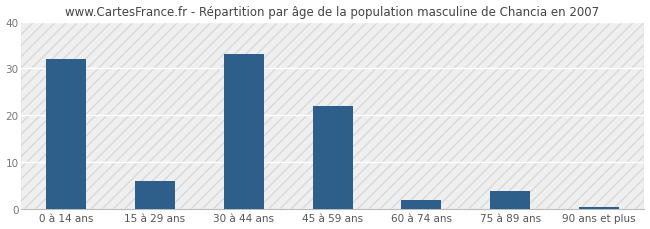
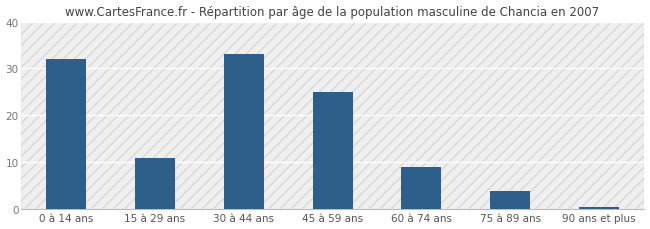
15 à 29 ans: 6.0 -> 11.0
45 à 59 ans: 22.0 -> 25.0
60 à 74 ans: 2.0 -> 9.0
